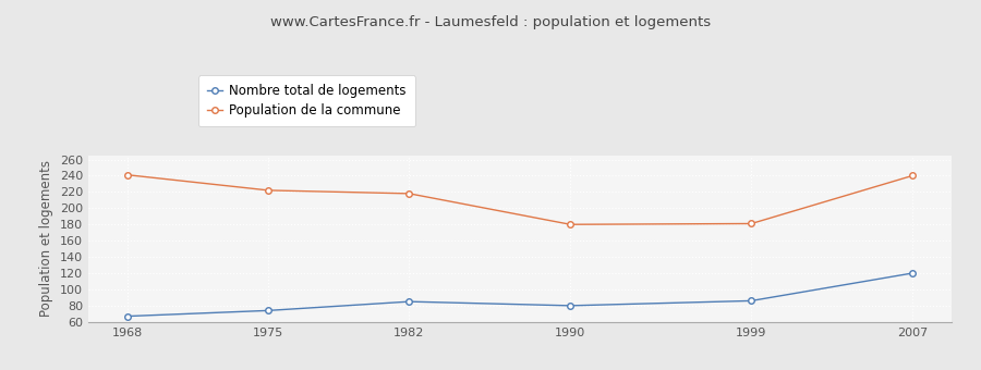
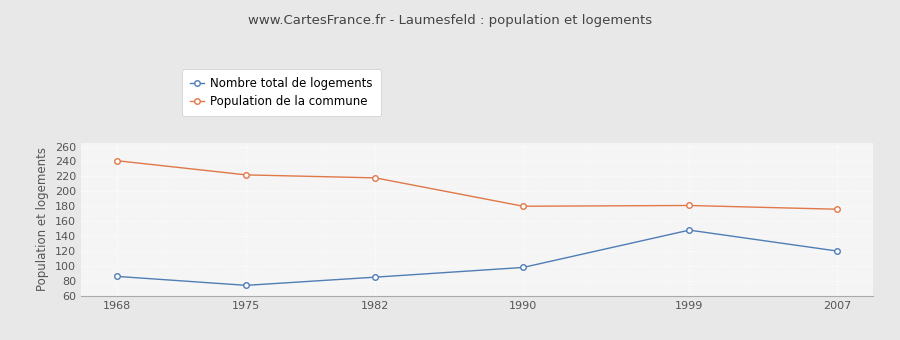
Nombre total de logements/1968: 67 -> 86
Nombre total de logements/1990: 80 -> 98
Nombre total de logements/1999: 86 -> 148
Population de la commune/2007: 240 -> 176
